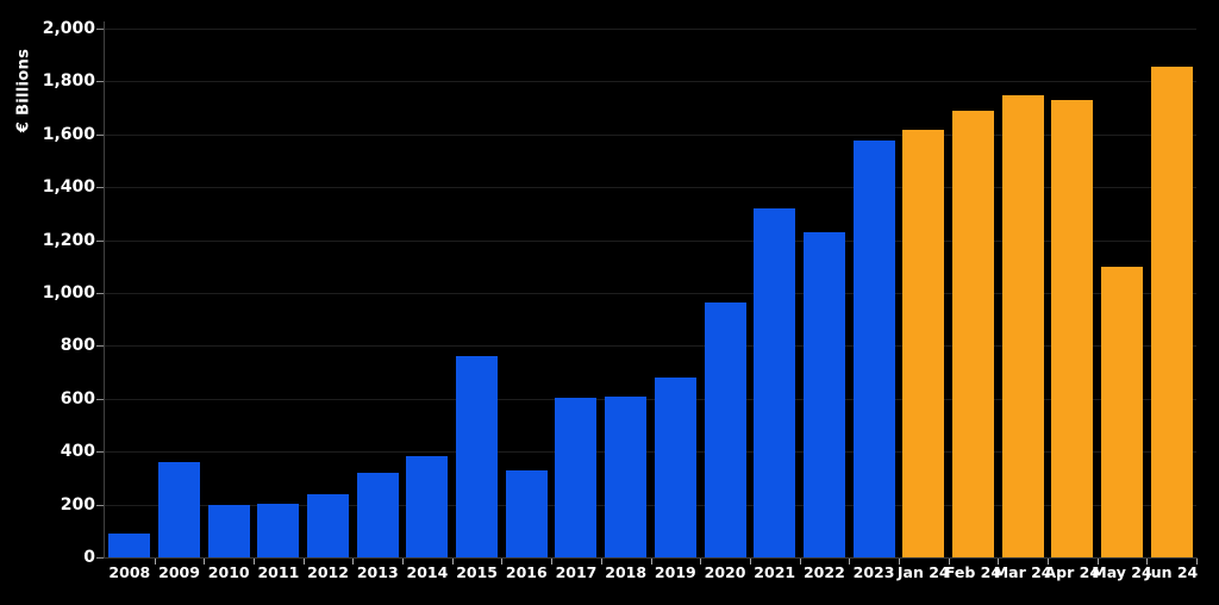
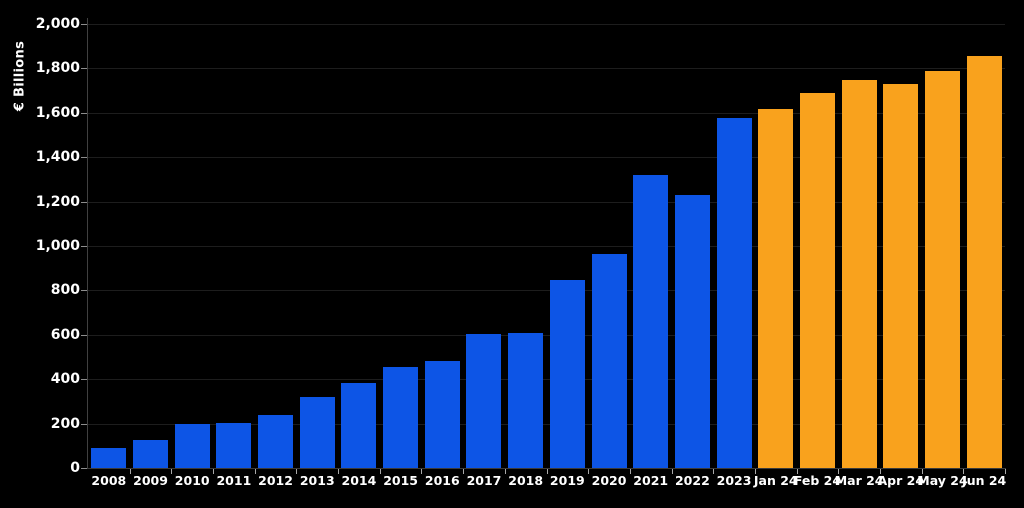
2009: 360 -> 130
2015: 760 -> 460
2016: 330 -> 480
2019: 680 -> 840
May 24: 1100 -> 1790
